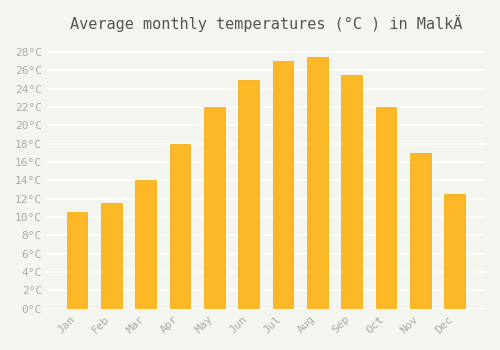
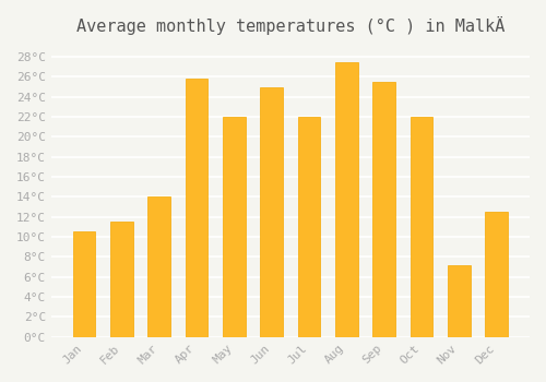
Apr: 18.0°C -> 25.8°C
Jul: 27.0°C -> 22.0°C
Nov: 17.0°C -> 7.2°C
